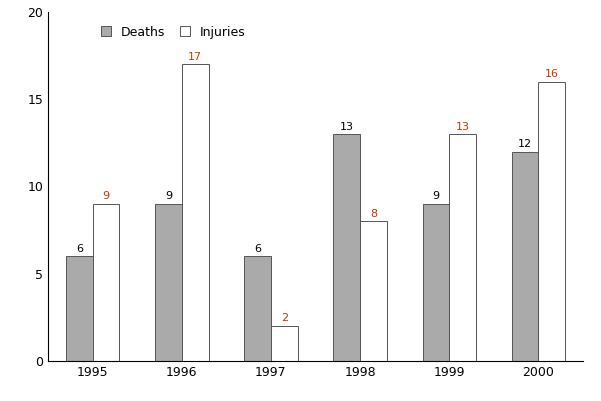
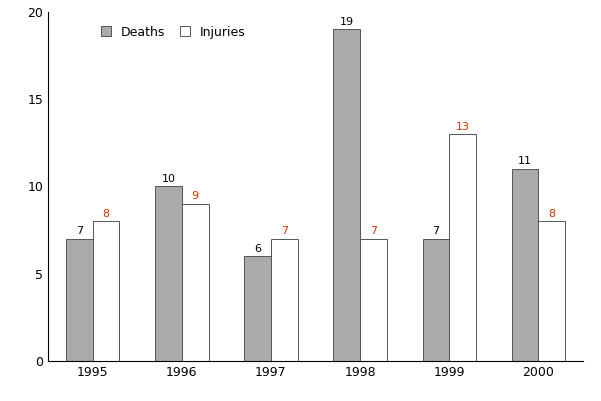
Deaths/1995: 6 -> 7
Injuries/1995: 9 -> 8
Deaths/1996: 9 -> 10
Injuries/1996: 17 -> 9
Injuries/1997: 2 -> 7
Deaths/1998: 13 -> 19
Injuries/1998: 8 -> 7
Deaths/1999: 9 -> 7
Deaths/2000: 12 -> 11
Injuries/2000: 16 -> 8
